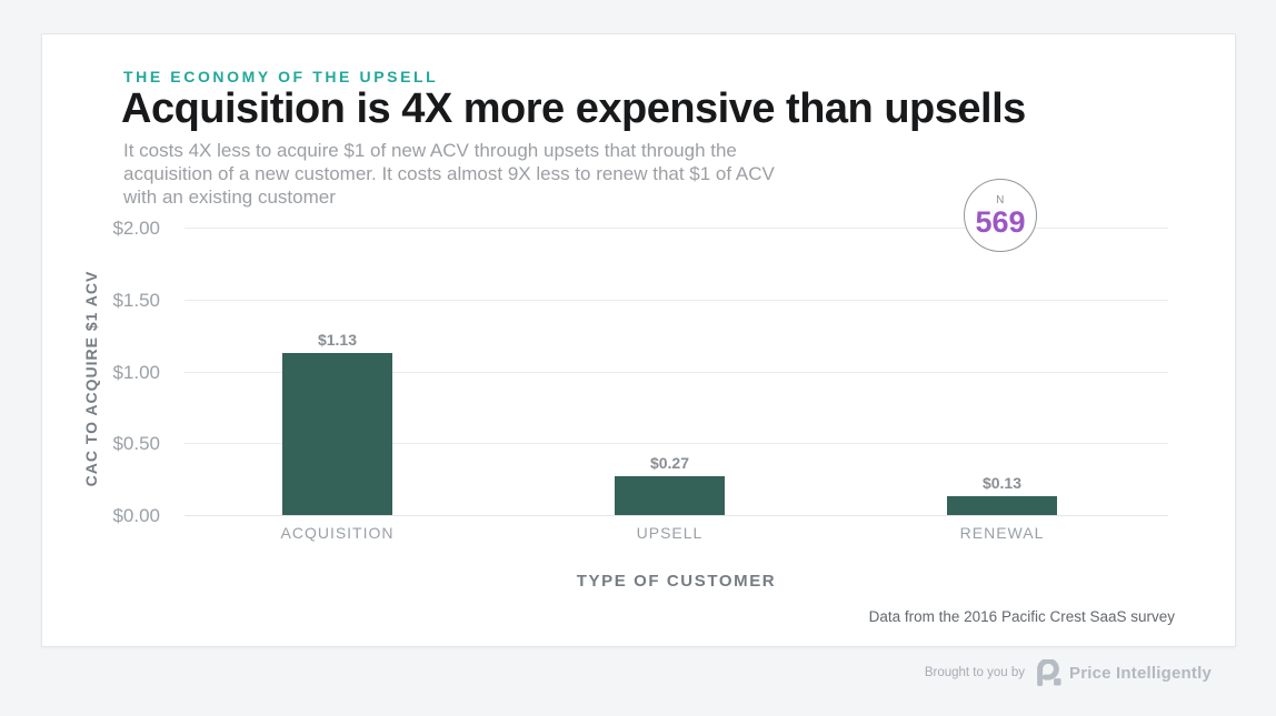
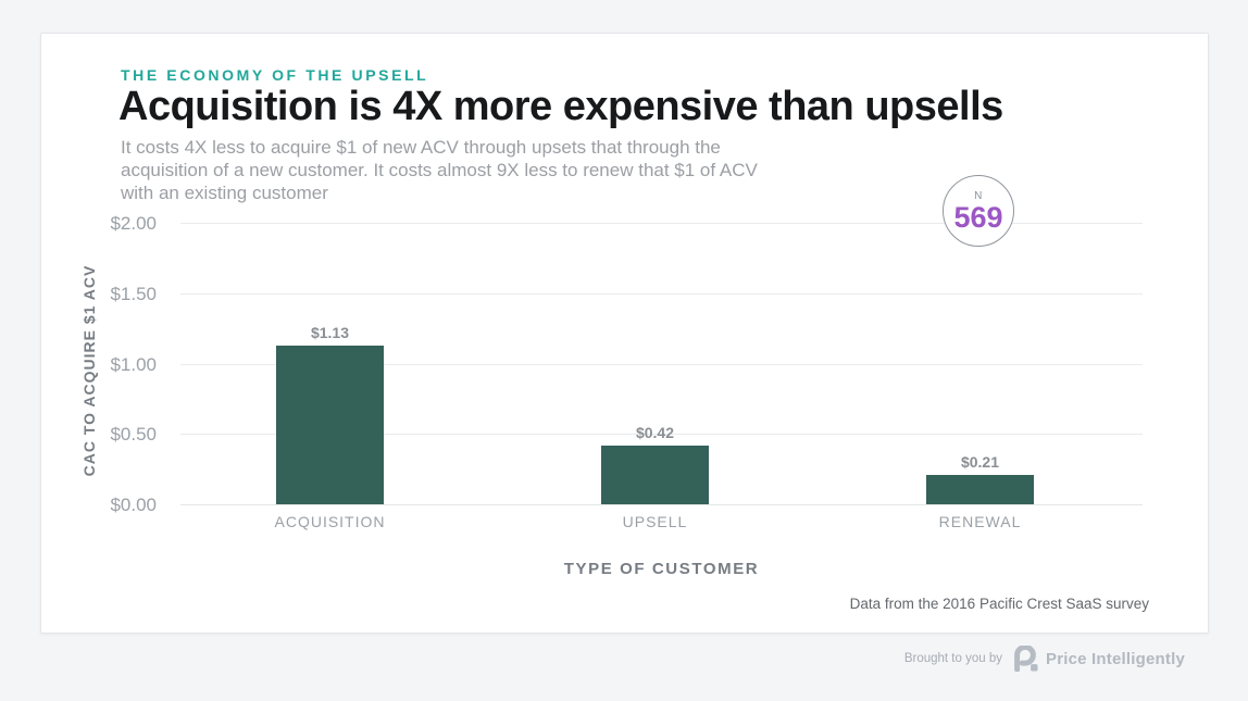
UPSELL: $0.27 -> $0.42
RENEWAL: $0.13 -> $0.21
